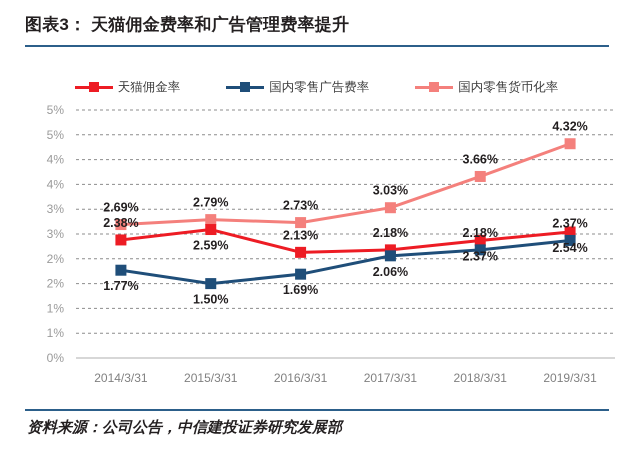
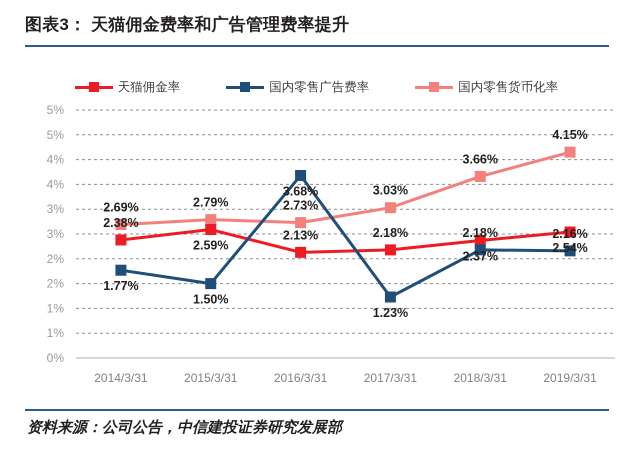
国内零售广告费率/2016/3/31: 1.69% -> 3.68%
国内零售广告费率/2017/3/31: 2.06% -> 1.23%
国内零售广告费率/2019/3/31: 2.37% -> 2.16%
国内零售货币化率/2019/3/31: 4.32% -> 4.15%
